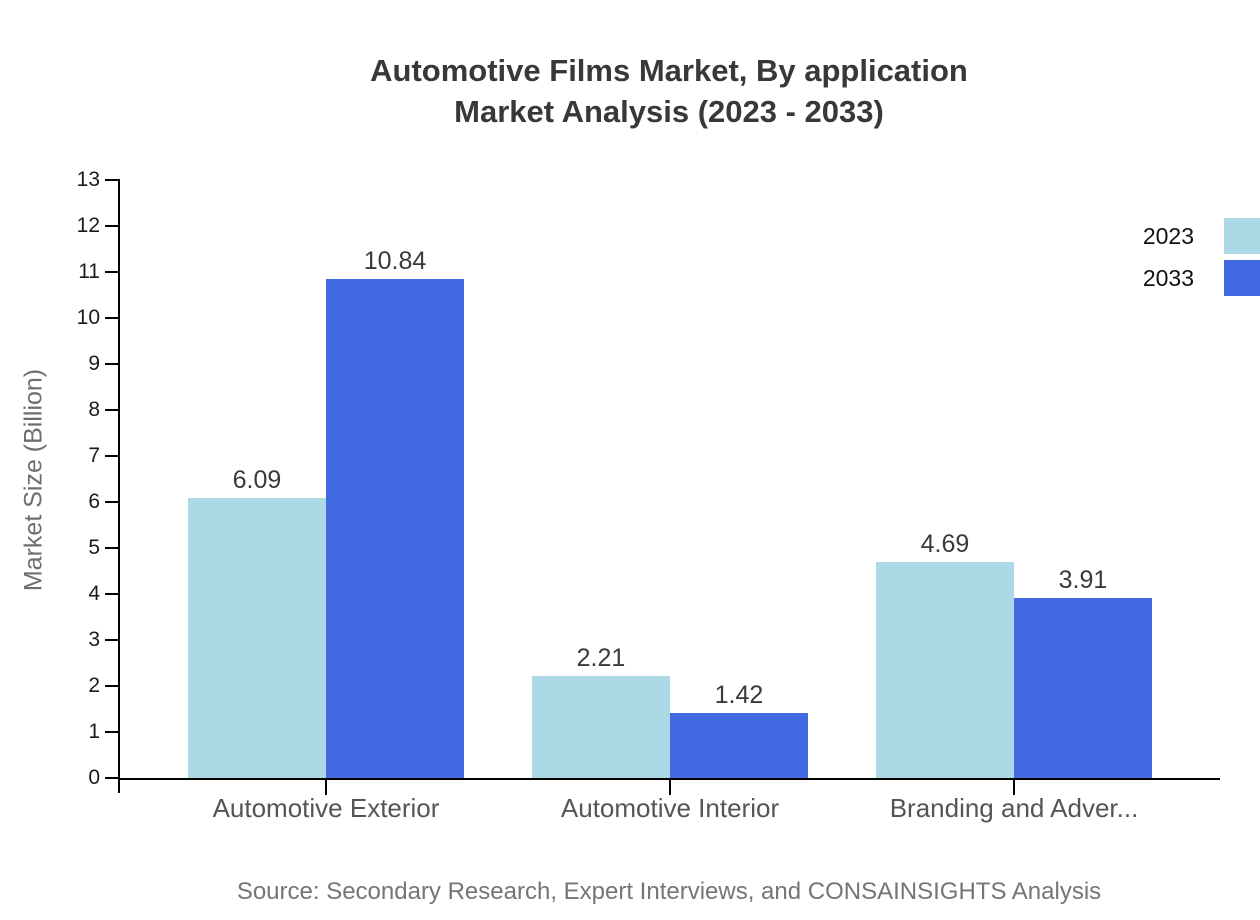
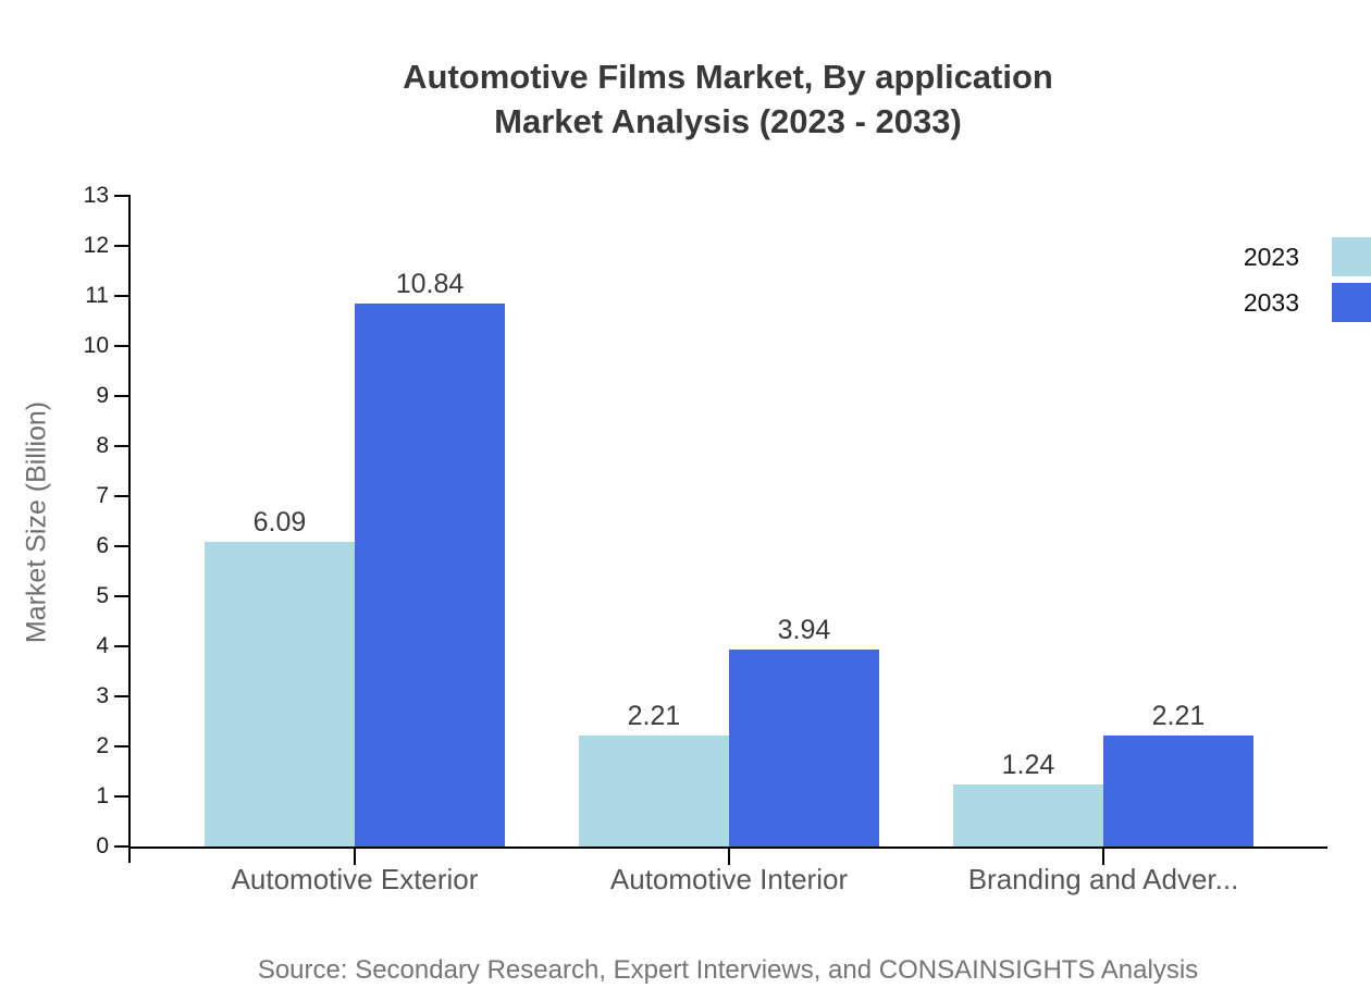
2033/Automotive Interior: 1.42 -> 3.94
2023/Branding and Adver...: 4.69 -> 1.24
2033/Branding and Adver...: 3.91 -> 2.21
